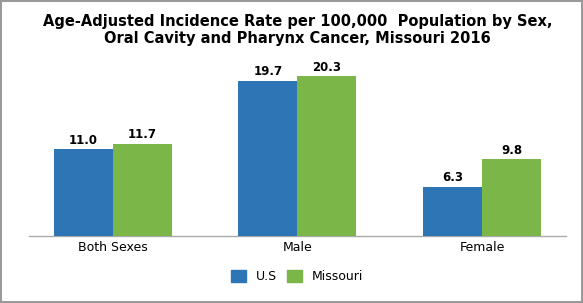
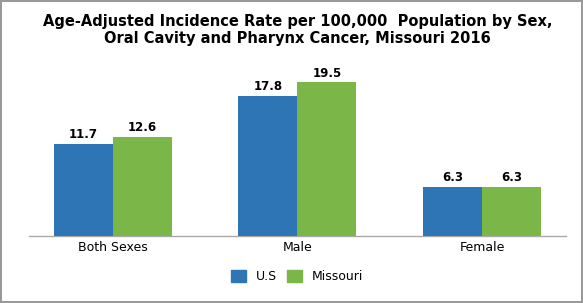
U.S/Both Sexes: 11.0 -> 11.7
Missouri/Both Sexes: 11.7 -> 12.6
U.S/Male: 19.7 -> 17.8
Missouri/Male: 20.3 -> 19.5
Missouri/Female: 9.8 -> 6.3
